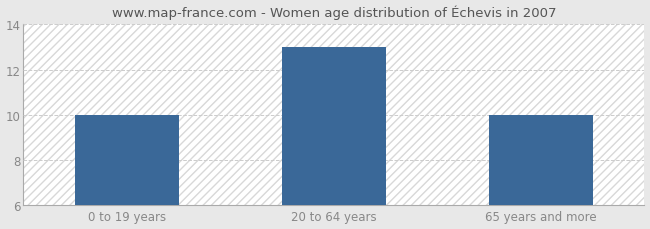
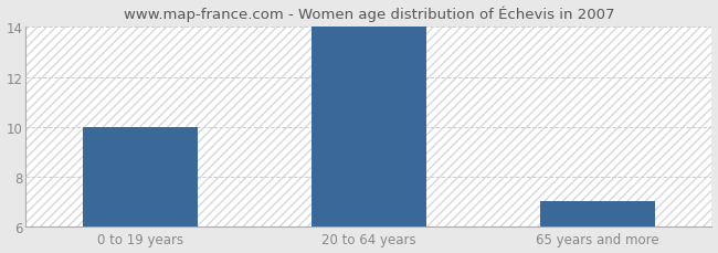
20 to 64 years: 13 -> 14
65 years and more: 10 -> 7
